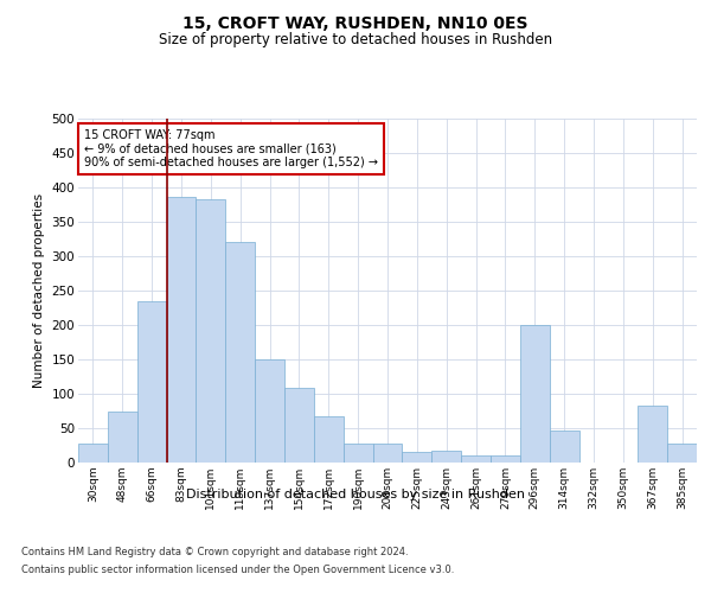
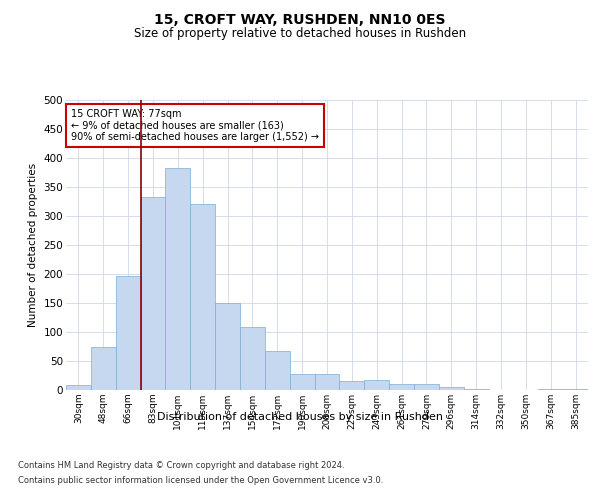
30sqm: 28 -> 8
66sqm: 234 -> 197
83sqm: 386 -> 333
296sqm: 200 -> 5
314sqm: 46 -> 2
367sqm: 82 -> 1
385sqm: 28 -> 1
